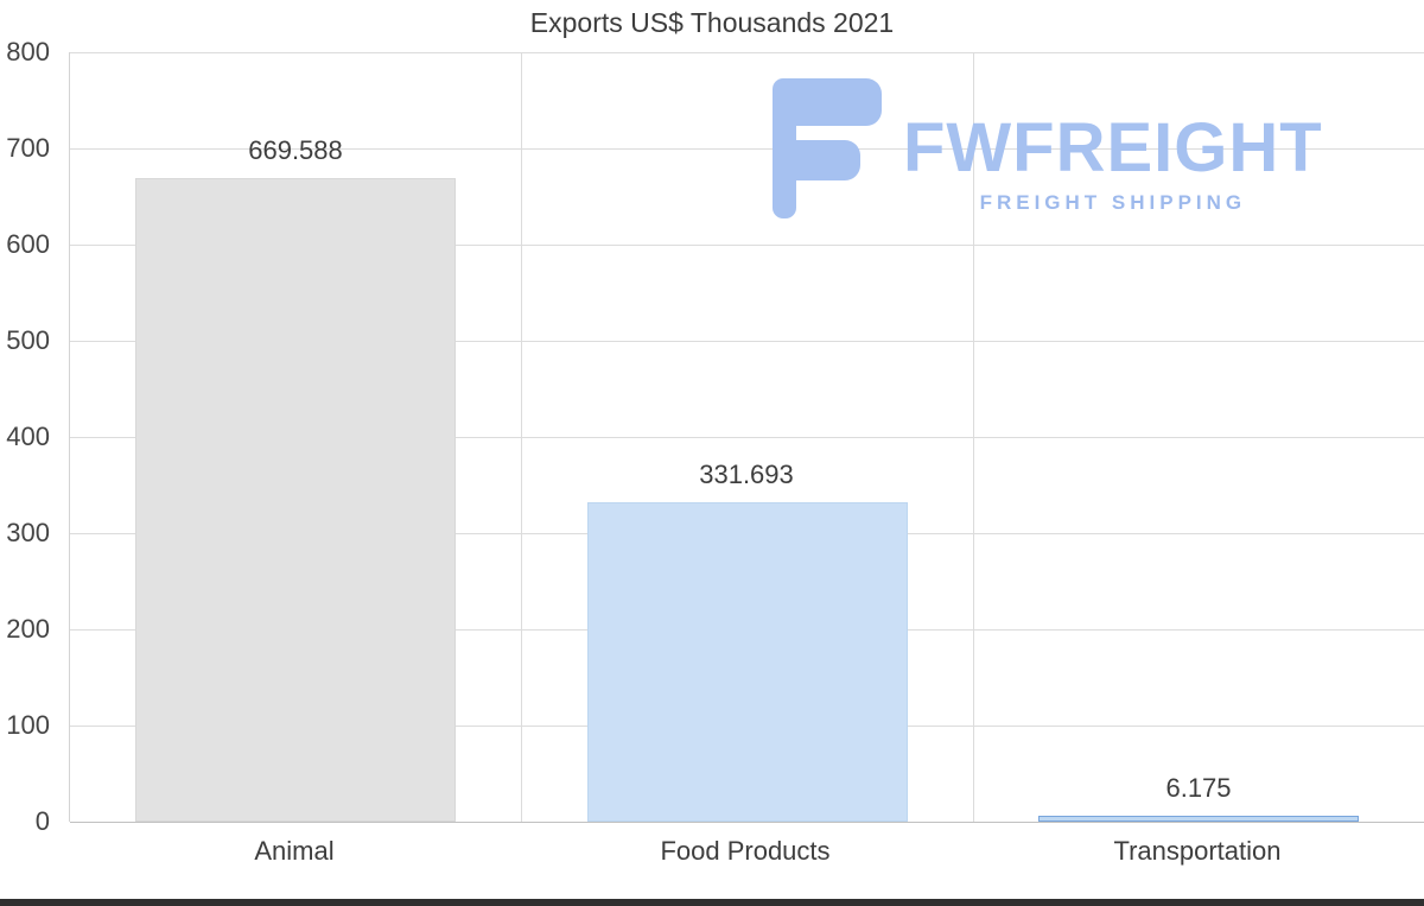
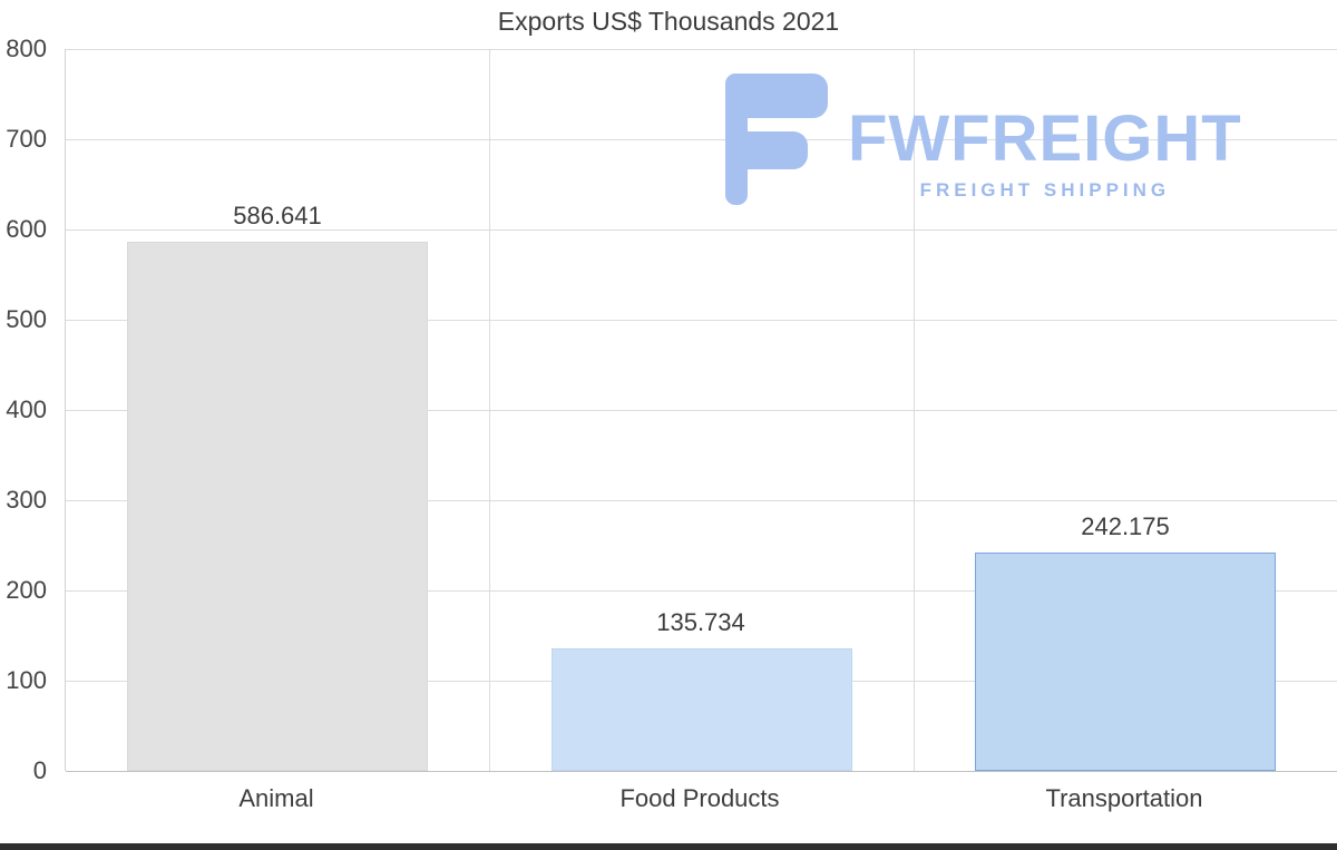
Animal: 669.588 -> 586.641
Food Products: 331.693 -> 135.734
Transportation: 6.175 -> 242.175
